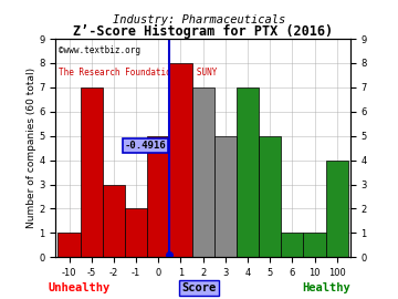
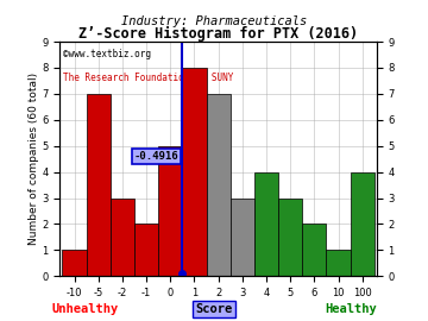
3: 5 -> 3
4: 7 -> 4
5: 5 -> 3
6: 1 -> 2
